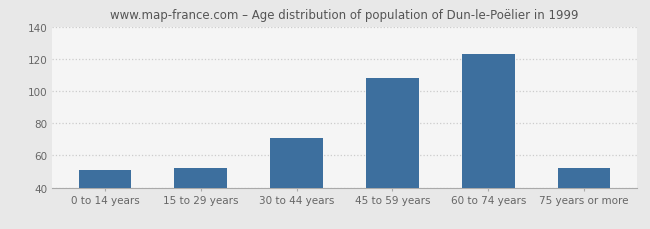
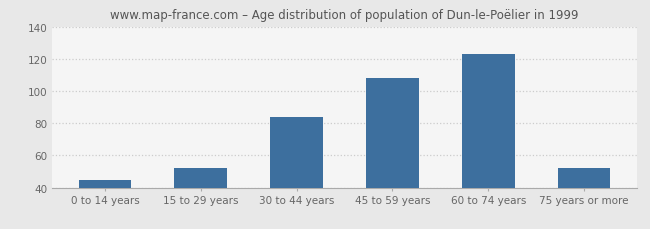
0 to 14 years: 51 -> 45
30 to 44 years: 71 -> 84
